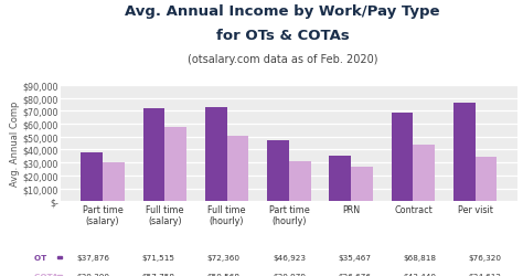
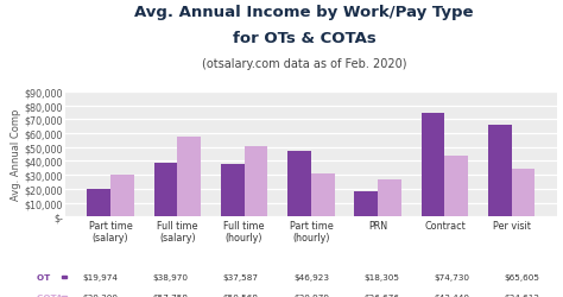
OT/Part time (salary): $37,876 -> $19,974
OT/Full time (salary): $71,515 -> $38,970
OT/Full time (hourly): $72,360 -> $37,587
OT/PRN: $35,467 -> $18,305
OT/Contract: $68,818 -> $74,730
OT/Per visit: $76,320 -> $65,605
